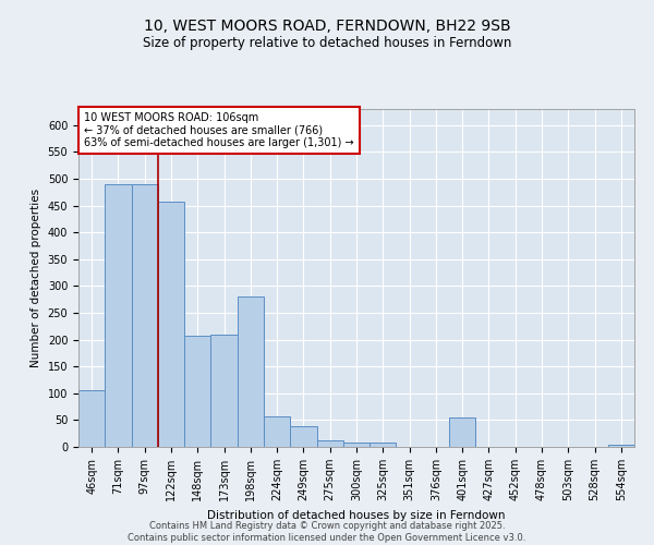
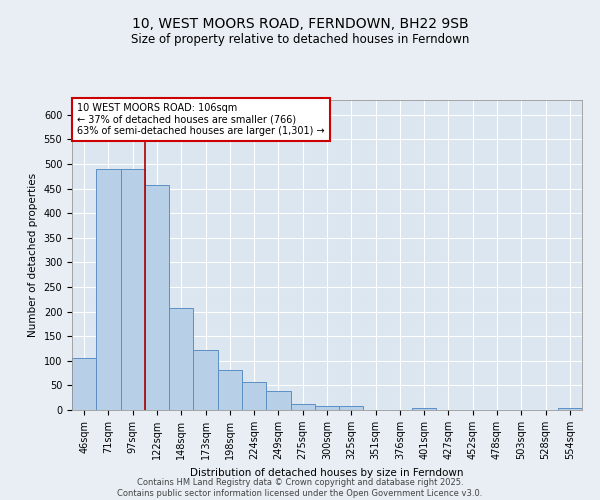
173sqm: 210 -> 122
198sqm: 280 -> 82
401sqm: 55 -> 5
